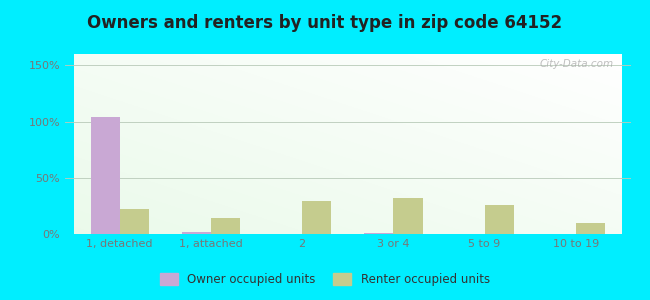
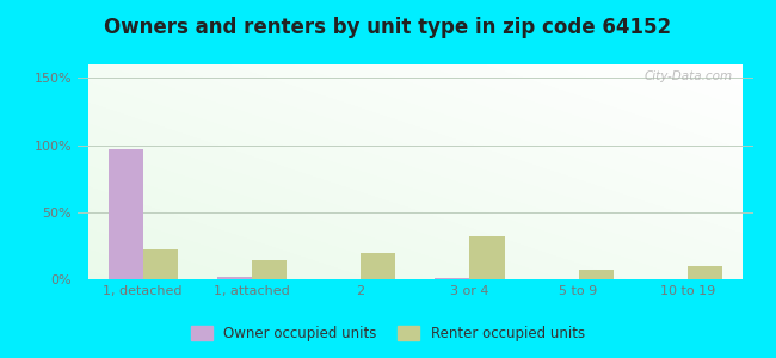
Owner occupied units/1, detached: 104% -> 97%
Renter occupied units/2: 29% -> 20%
Renter occupied units/5 to 9: 26% -> 7%
